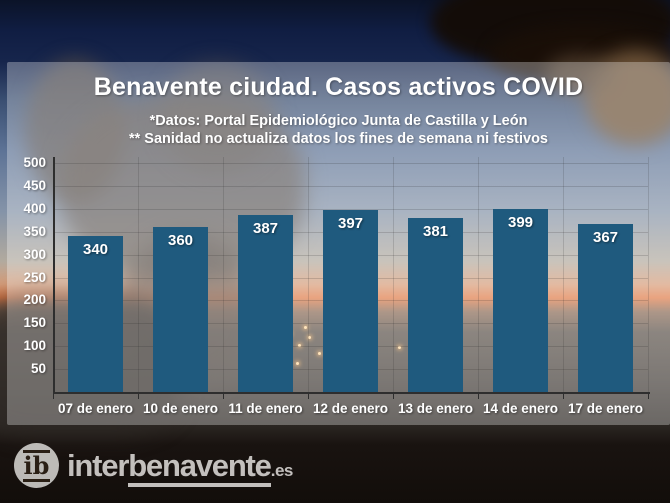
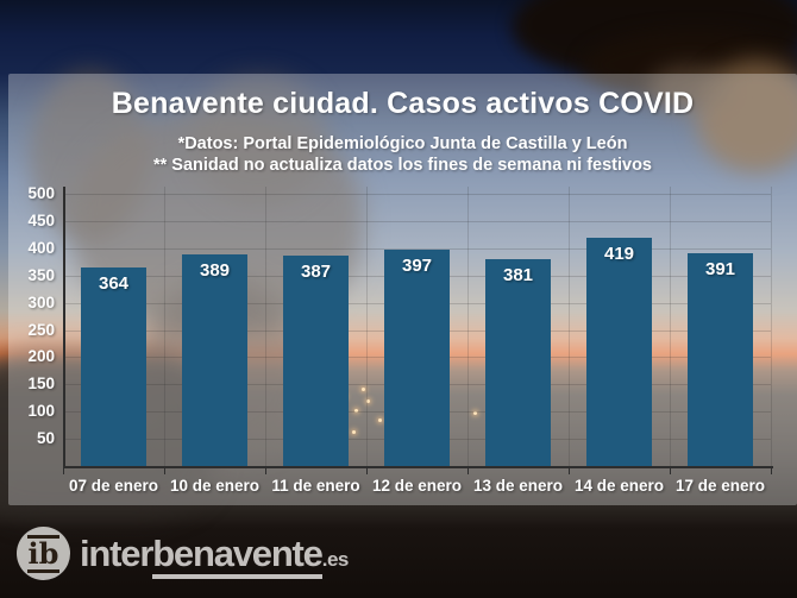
07 de enero: 340 -> 364
10 de enero: 360 -> 389
14 de enero: 399 -> 419
17 de enero: 367 -> 391
